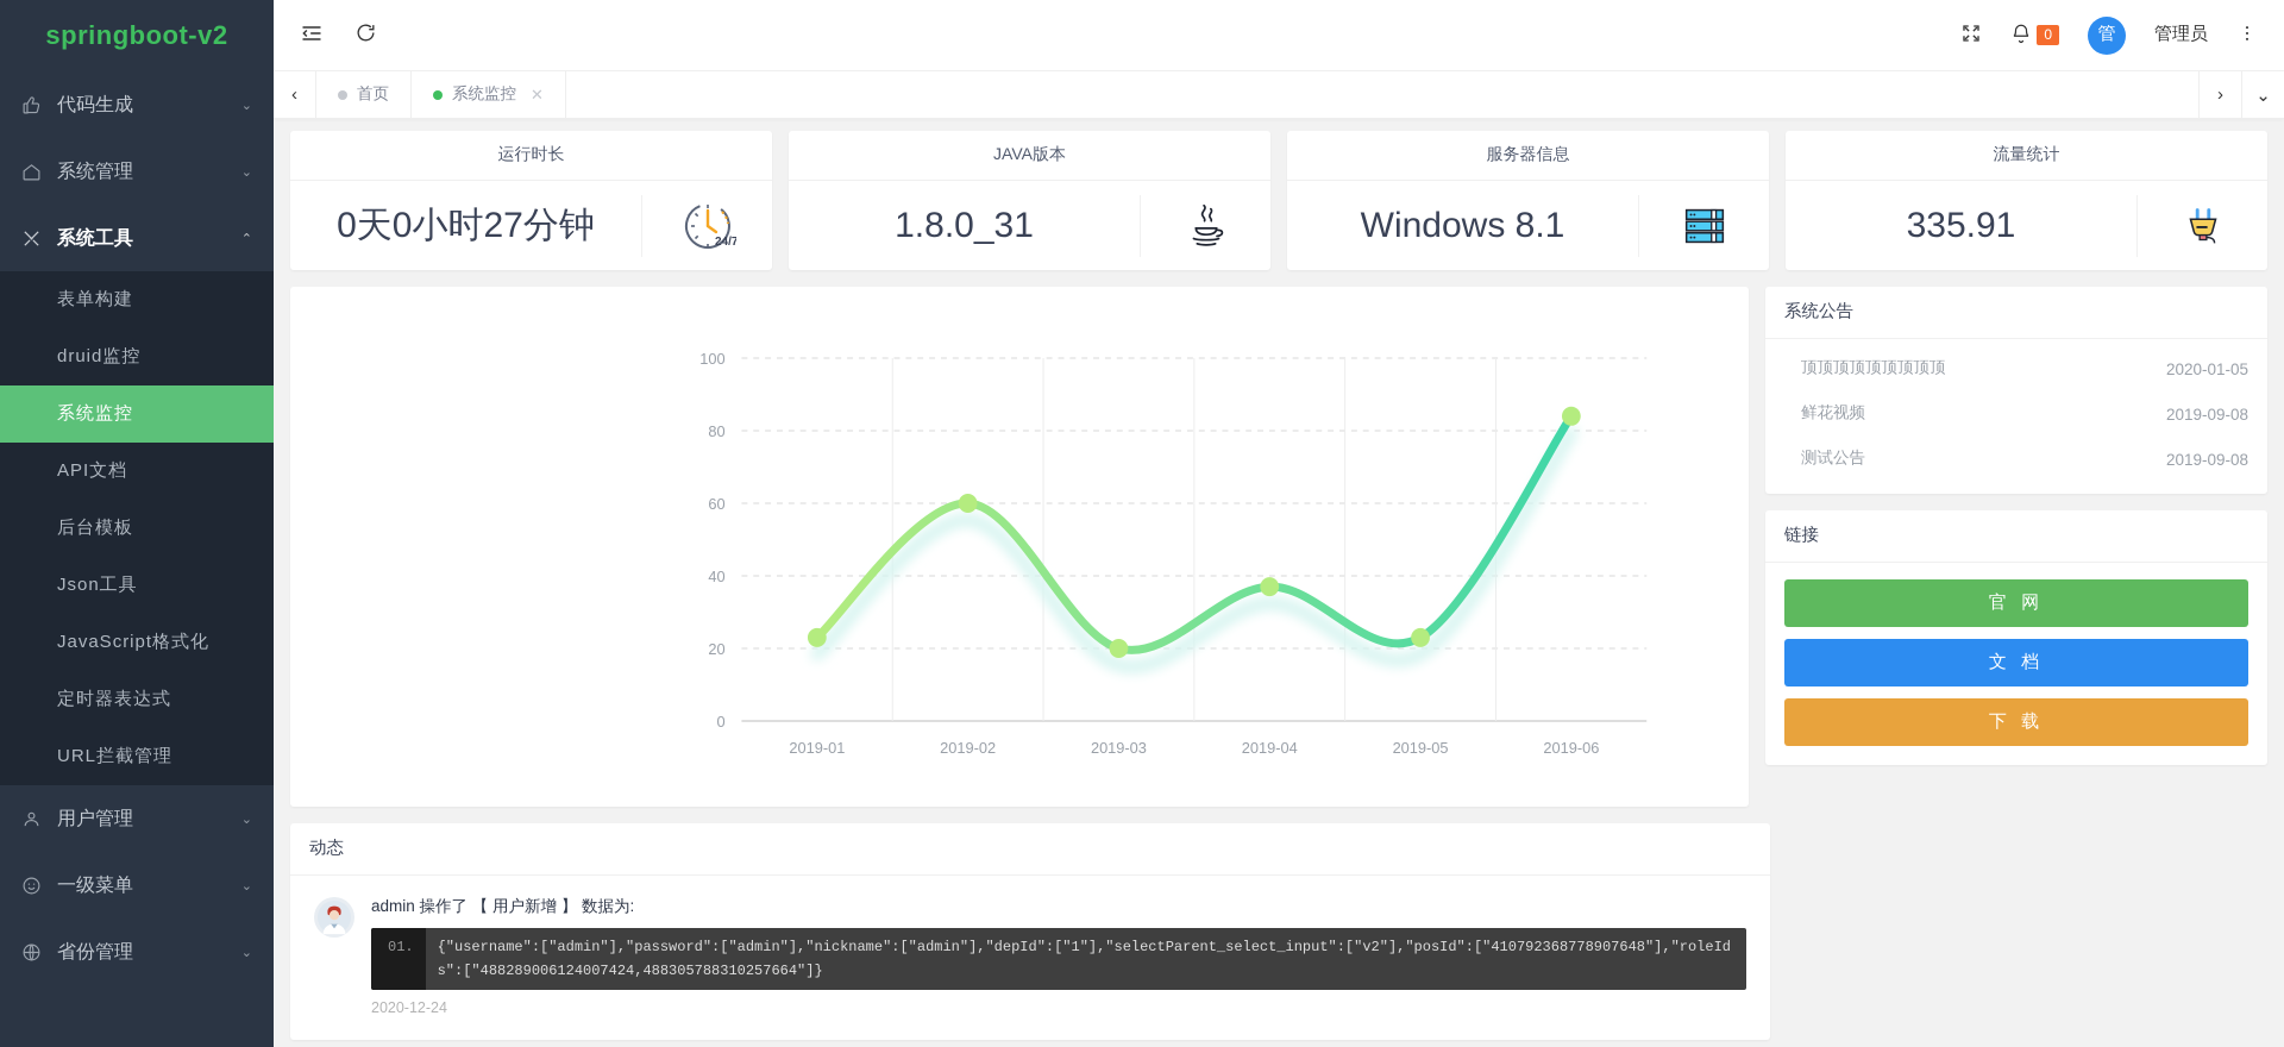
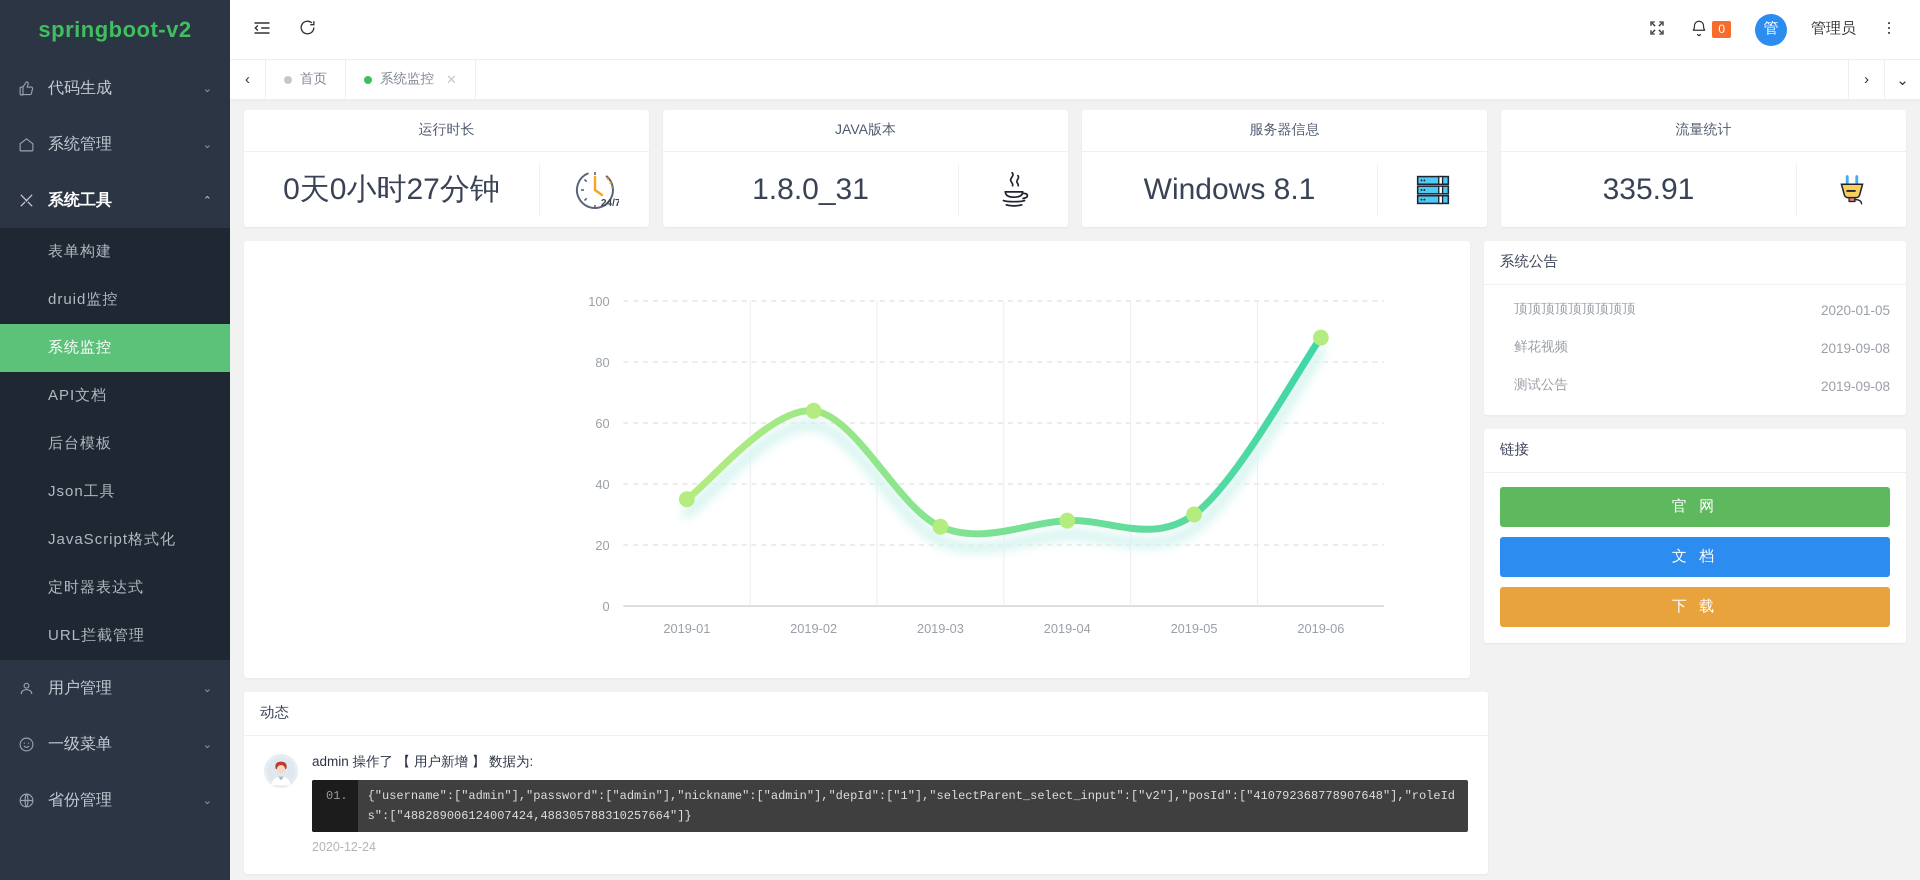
2019-01: 23 -> 35
2019-02: 60 -> 64
2019-03: 20 -> 26
2019-04: 37 -> 28
2019-05: 23 -> 30
2019-06: 84 -> 88
